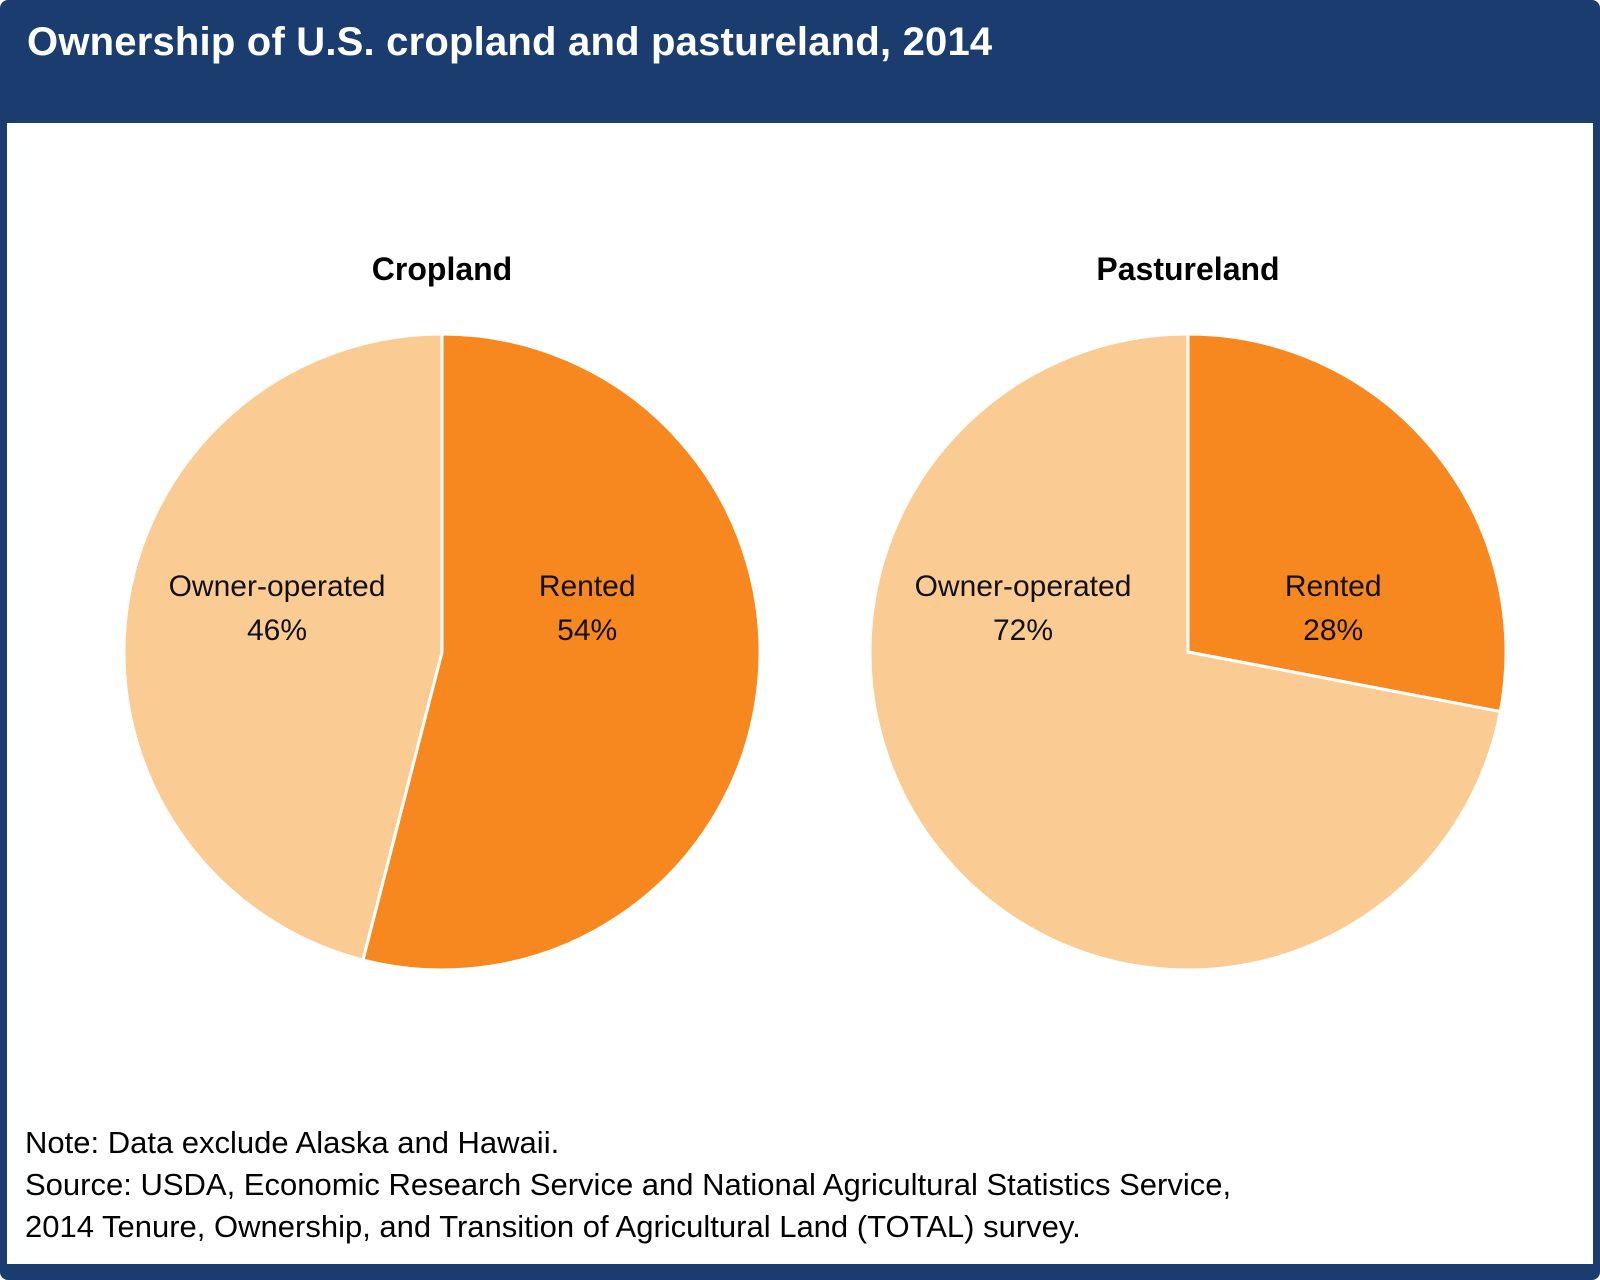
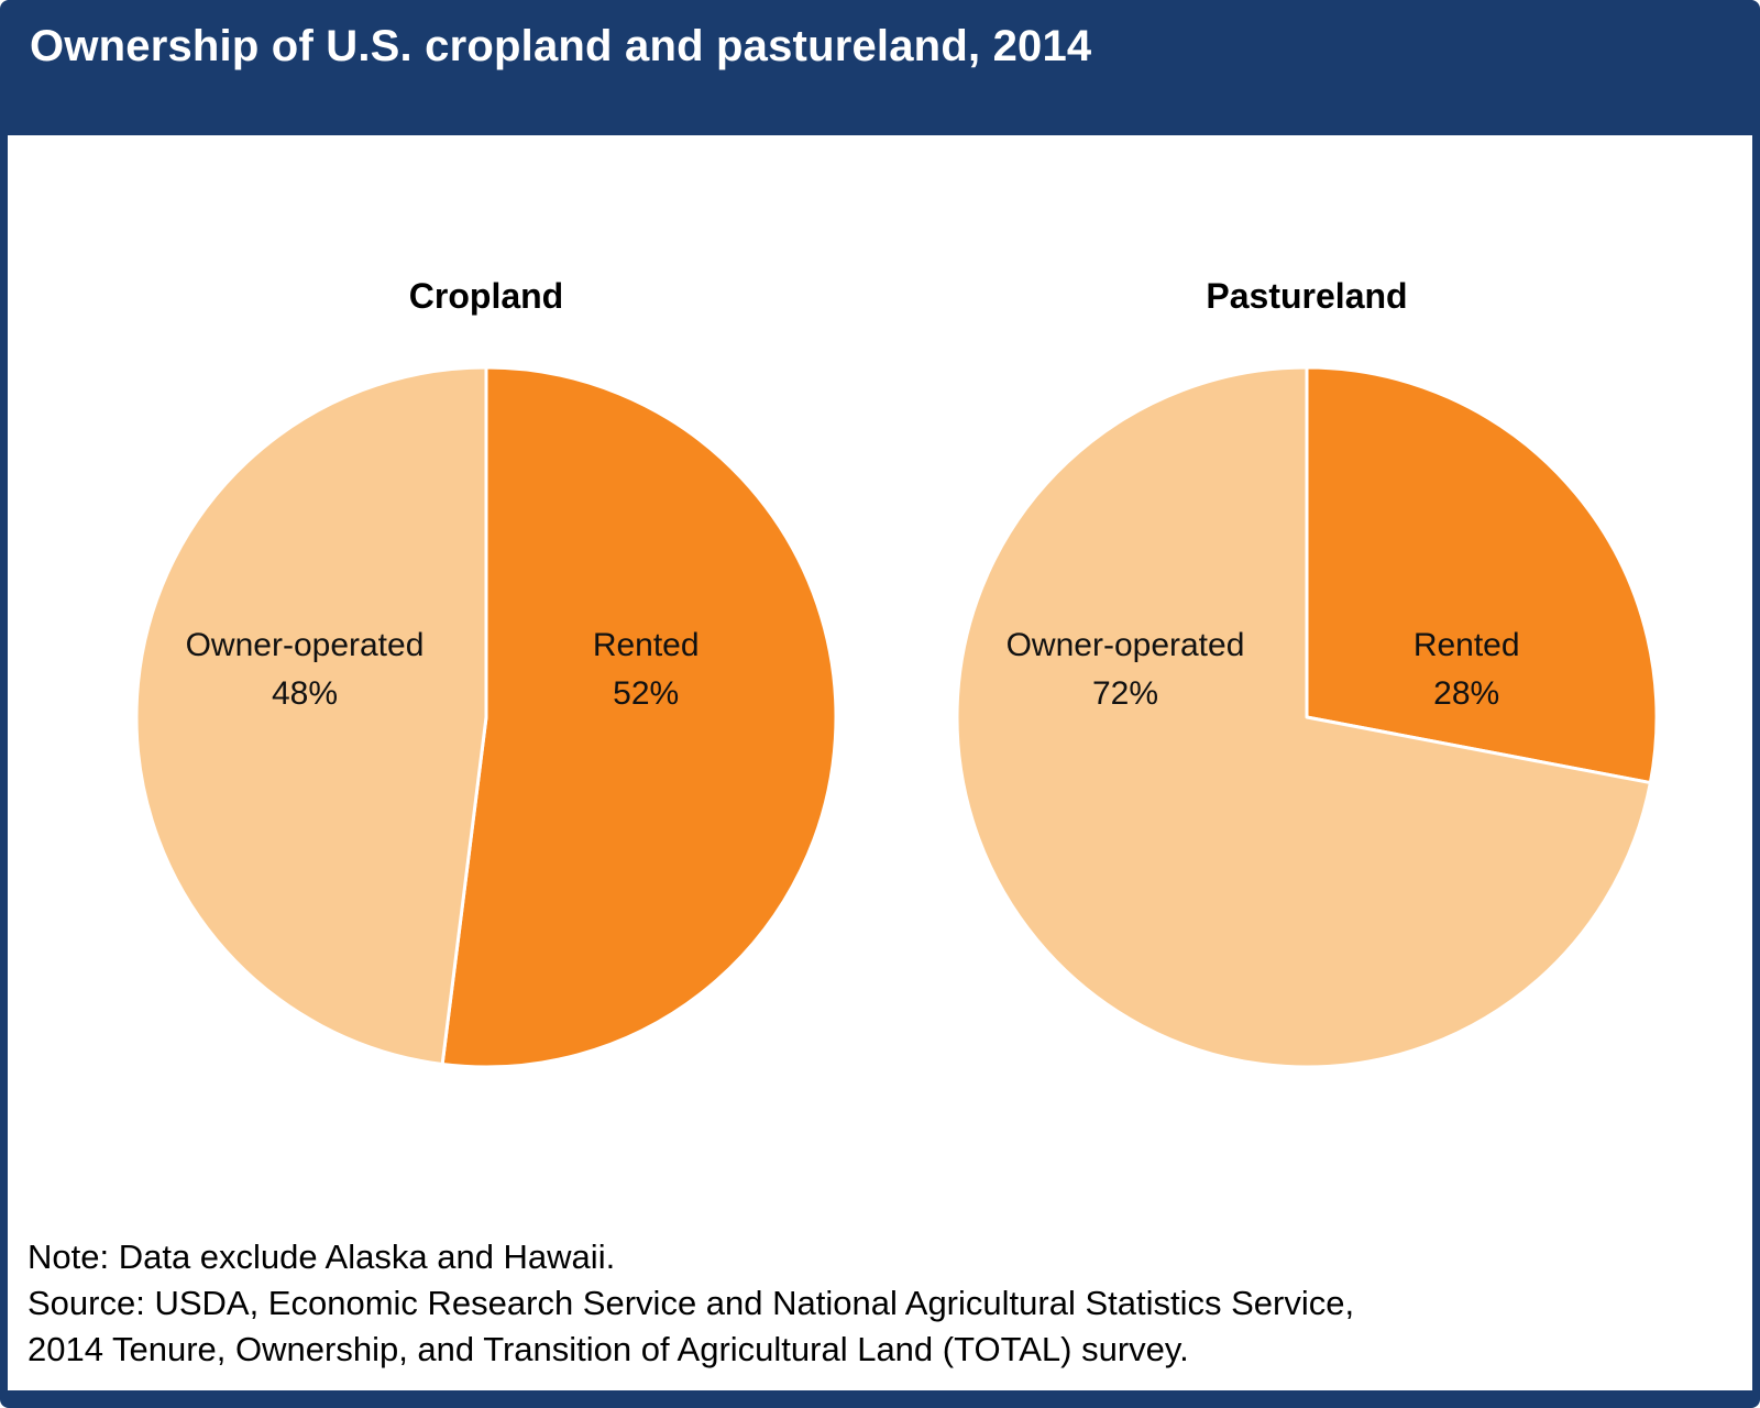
Cropland/Rented: 54% -> 52%
Cropland/Owner-operated: 46% -> 48%
